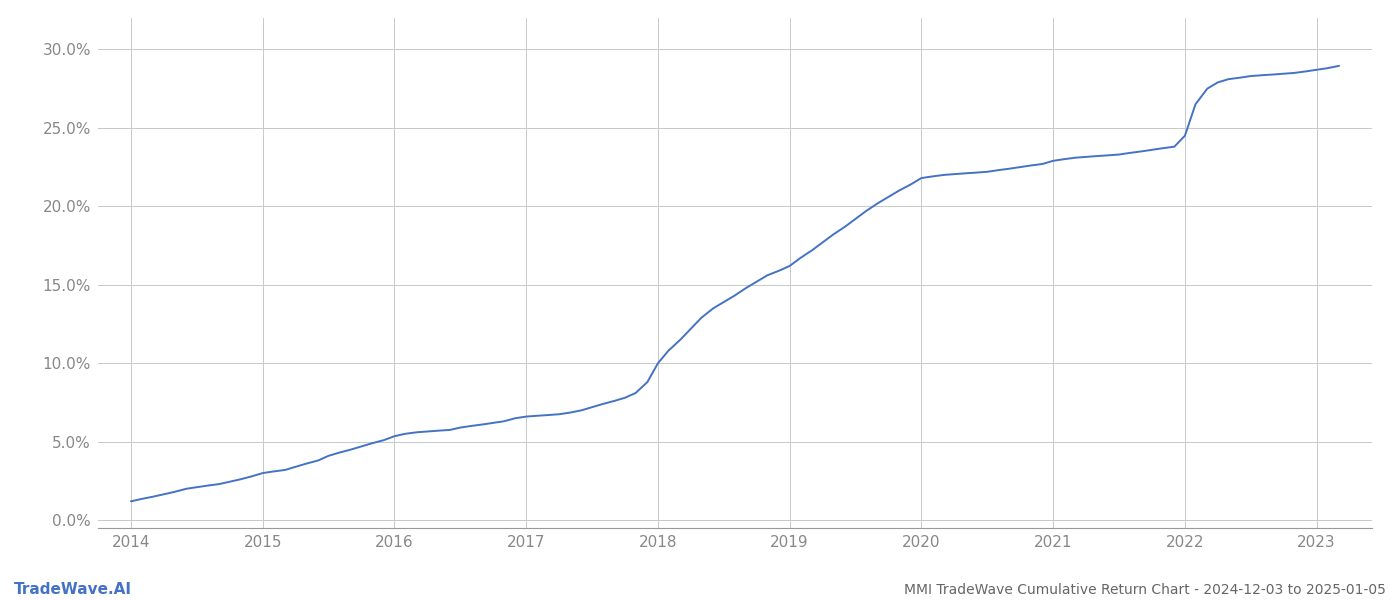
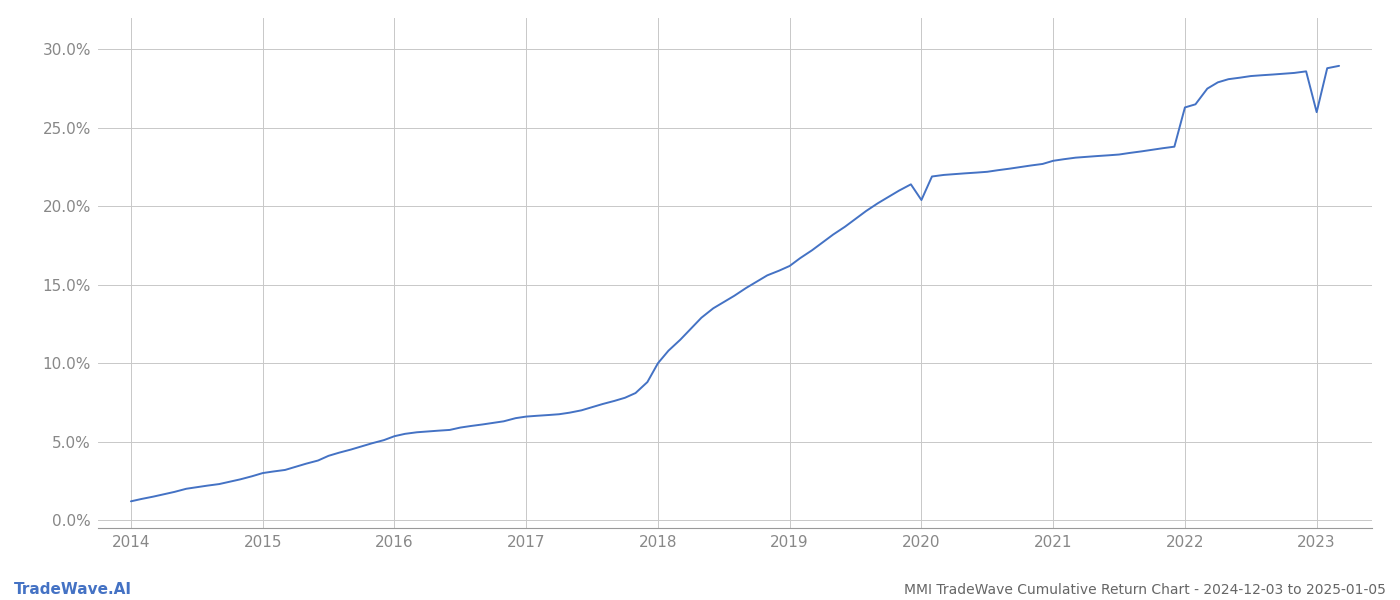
2020: 21.8% -> 20.4%
2022: 24.5% -> 26.3%
2023: 28.7% -> 26.0%
